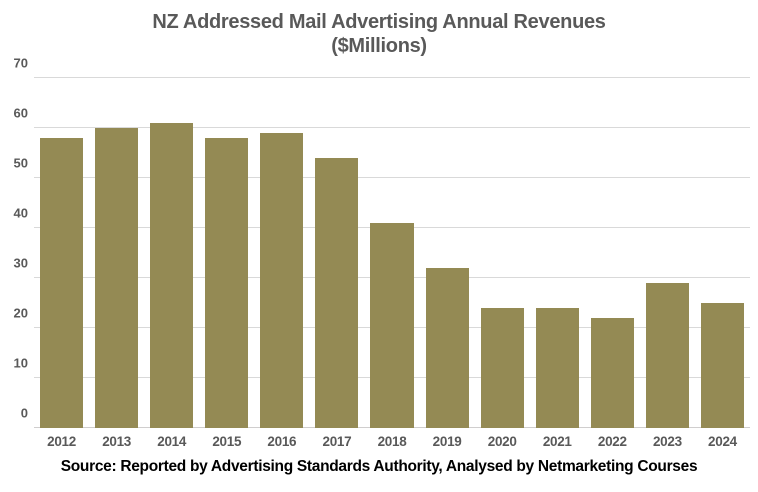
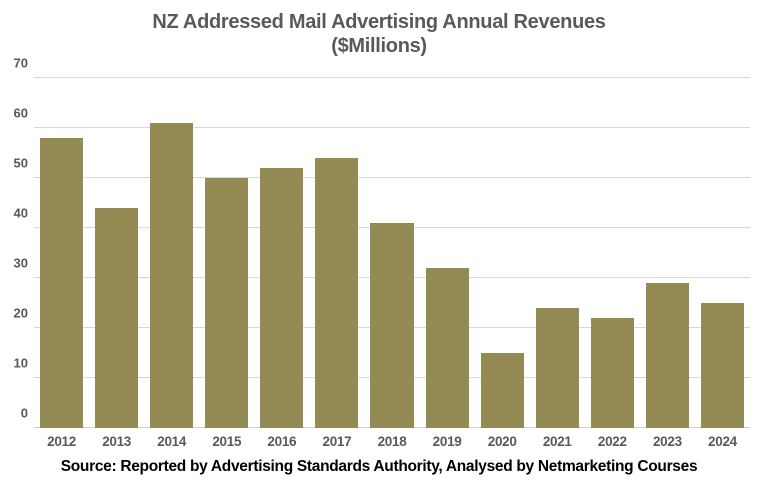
2013: 60 -> 44
2015: 58 -> 50
2016: 59 -> 52
2020: 24 -> 15
